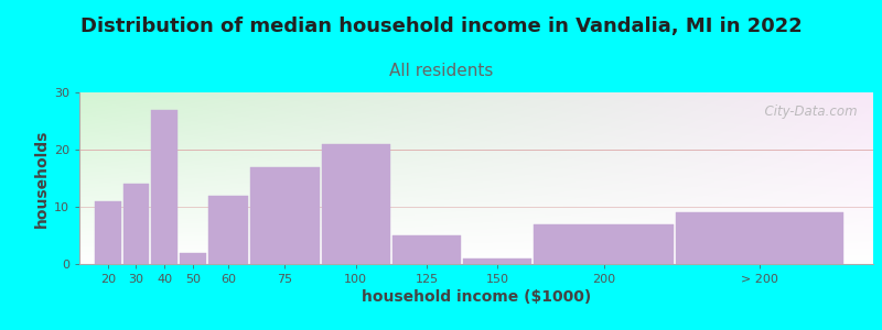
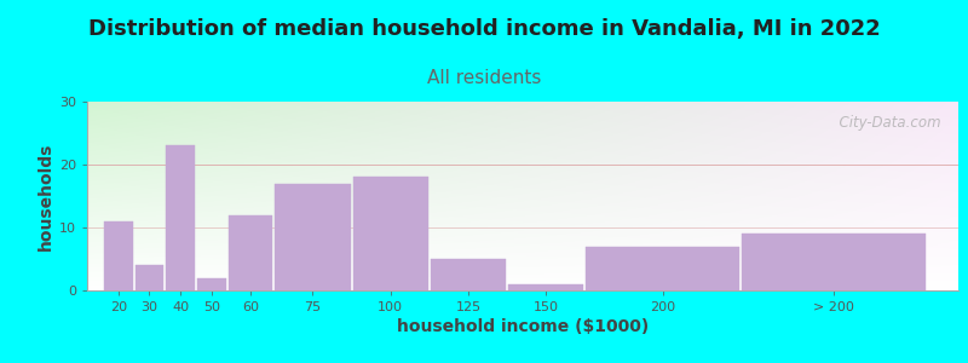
30: 14 -> 4
40: 27 -> 23
100: 21 -> 18
